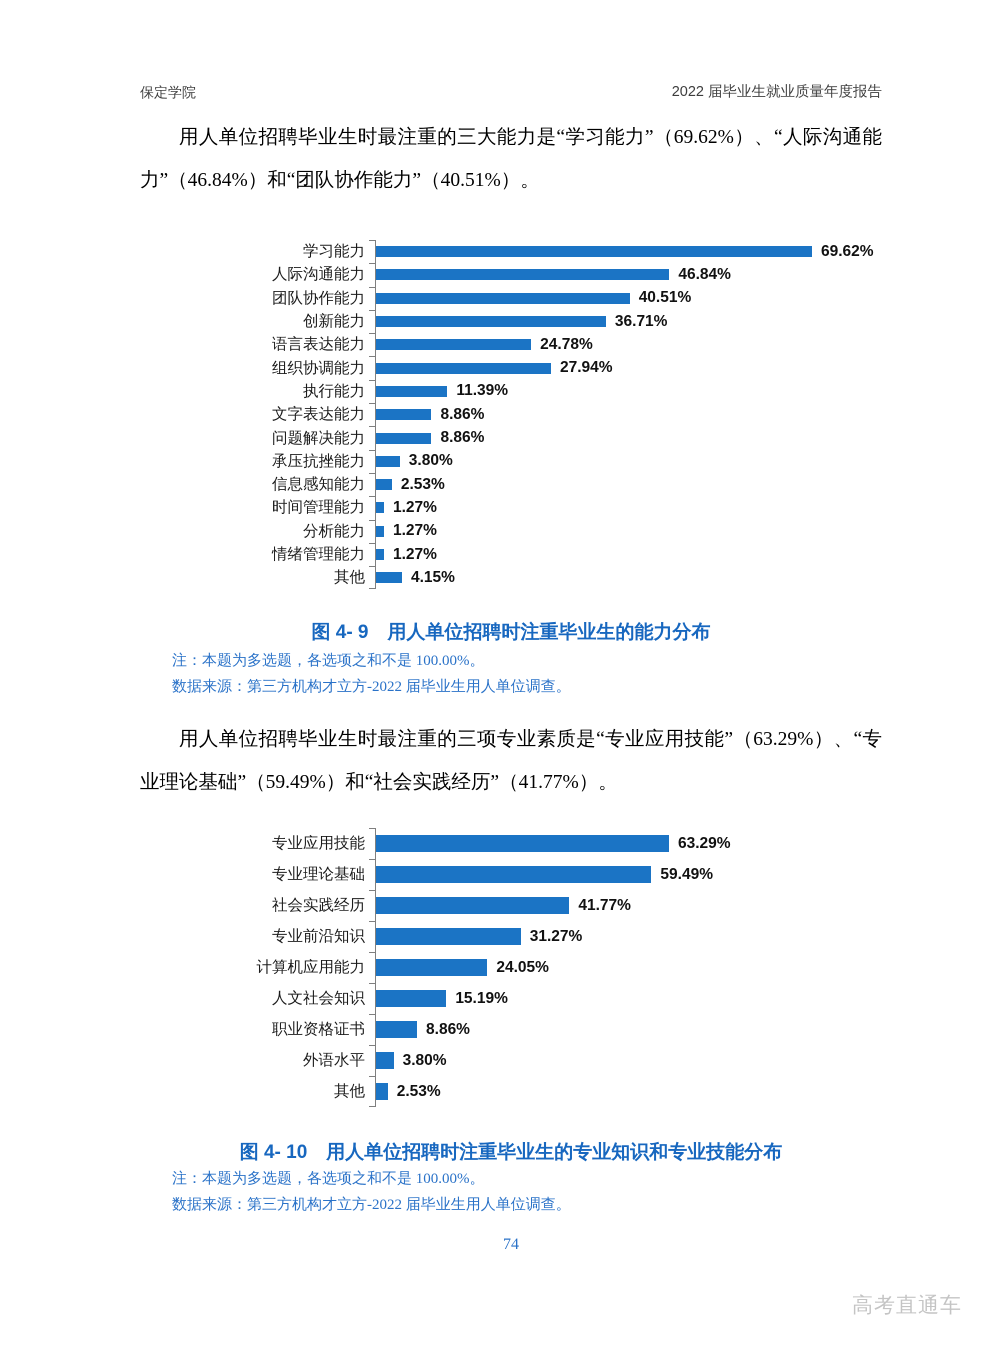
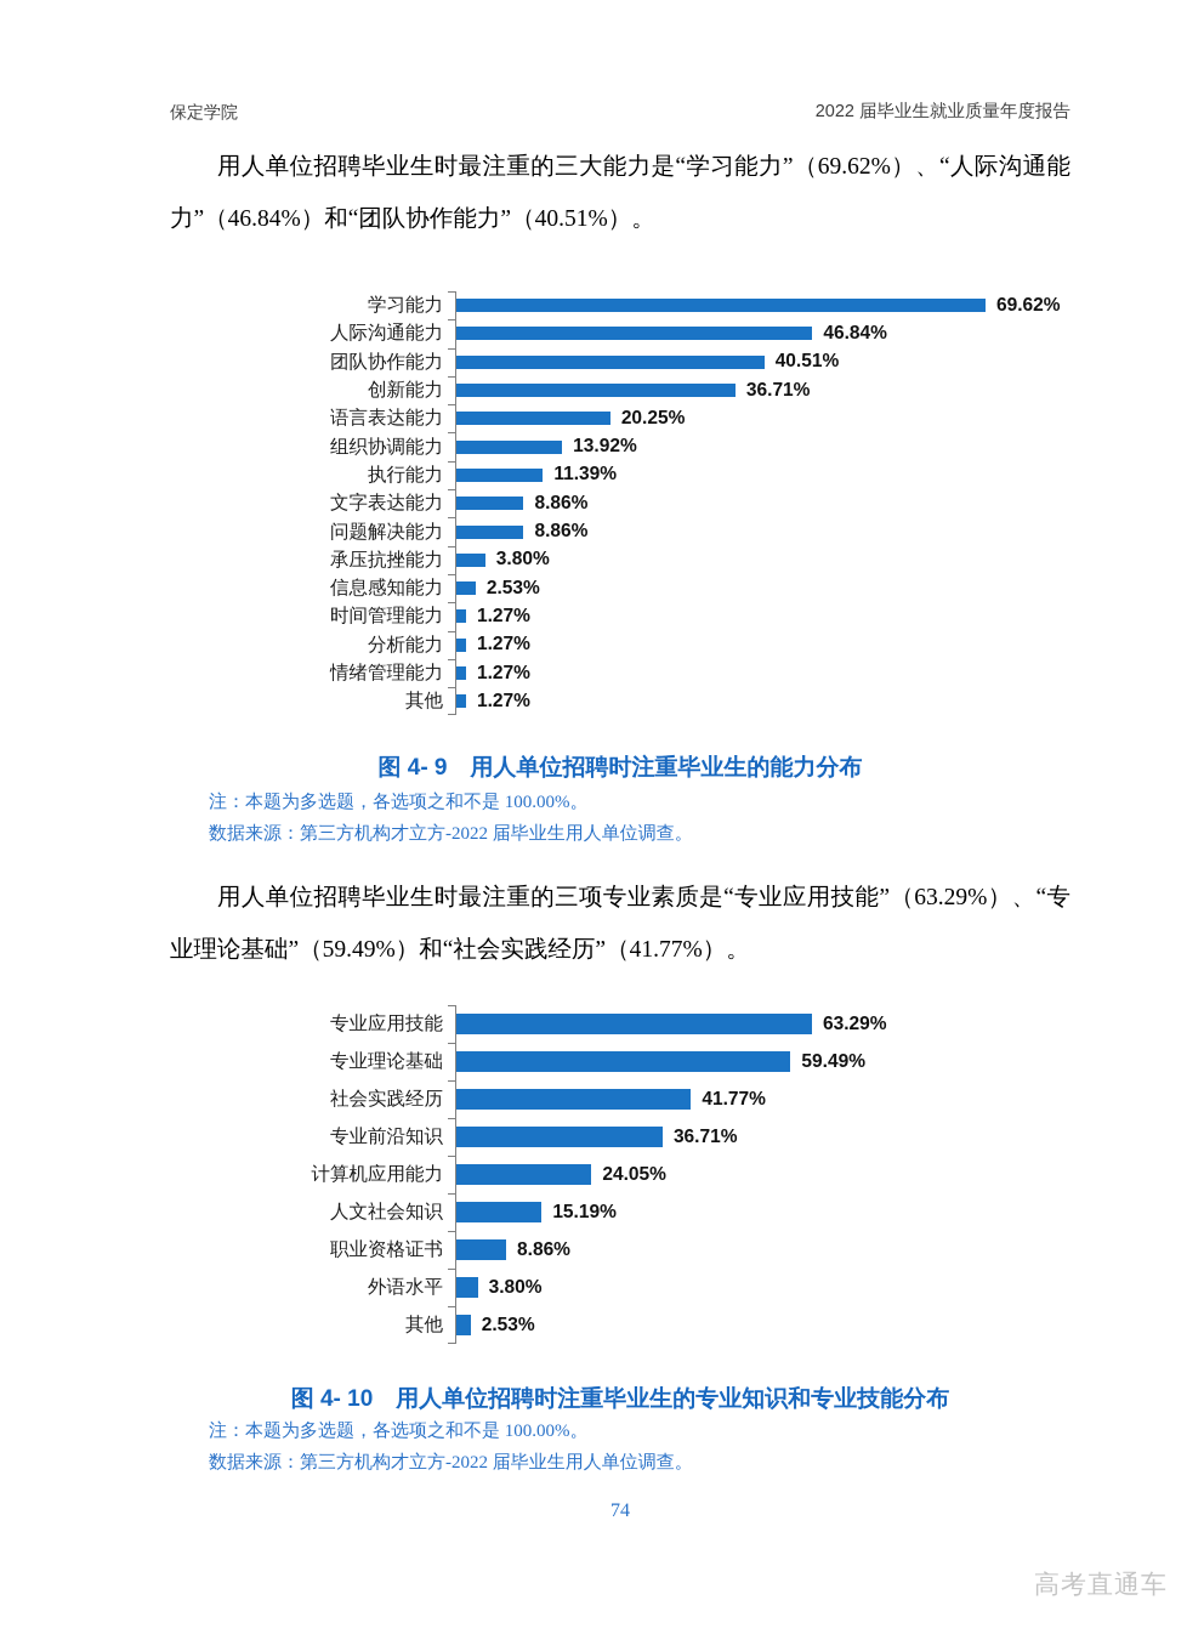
图 4- 9 用人单位招聘时注重毕业生的能力分布/语言表达能力: 24.78% -> 20.25%
图 4- 9 用人单位招聘时注重毕业生的能力分布/组织协调能力: 27.94% -> 13.92%
图 4- 9 用人单位招聘时注重毕业生的能力分布/其他: 4.15% -> 1.27%
图 4- 10 用人单位招聘时注重毕业生的专业知识和专业技能分布/专业前沿知识: 31.27% -> 36.71%
